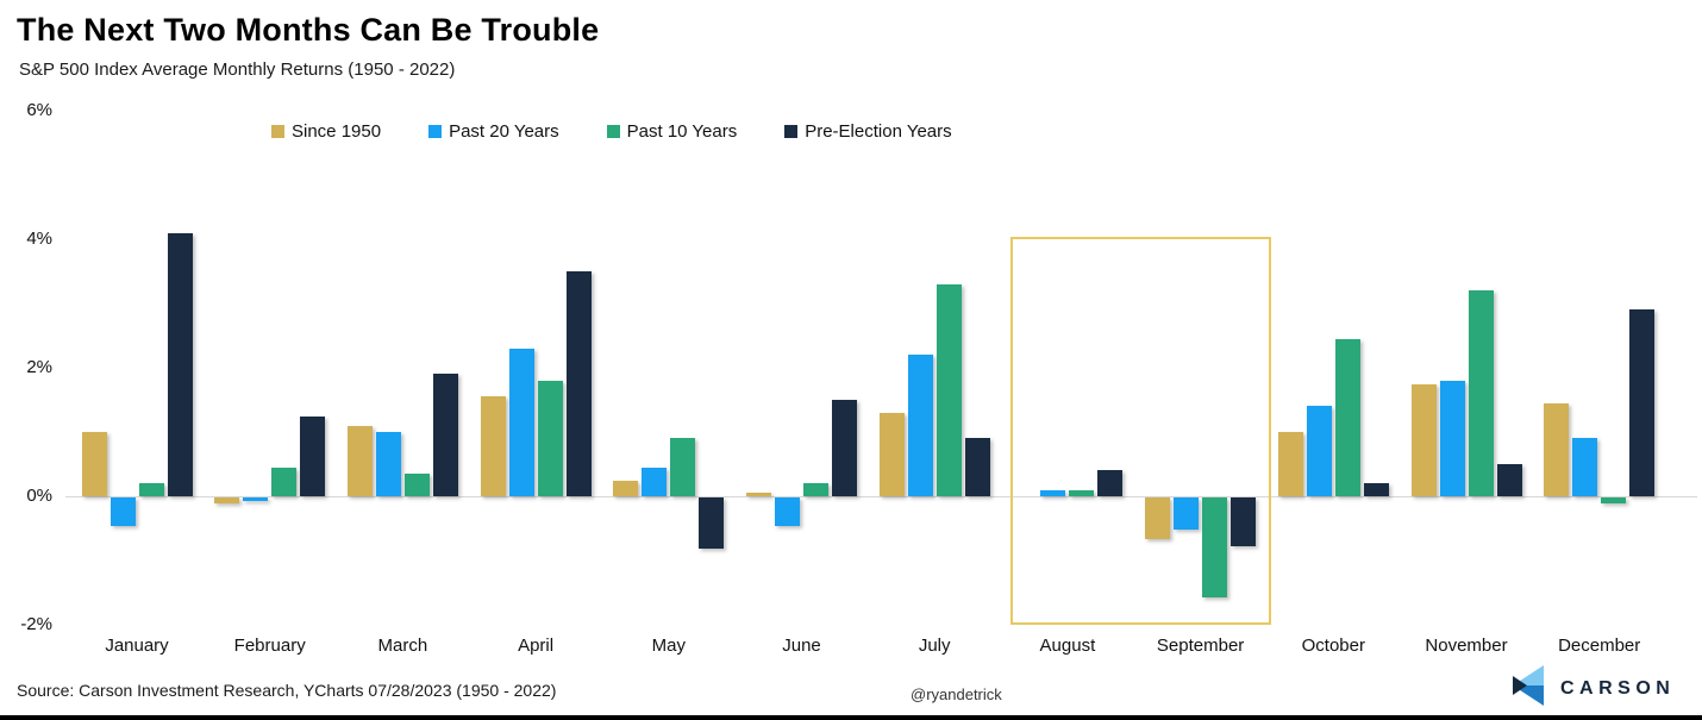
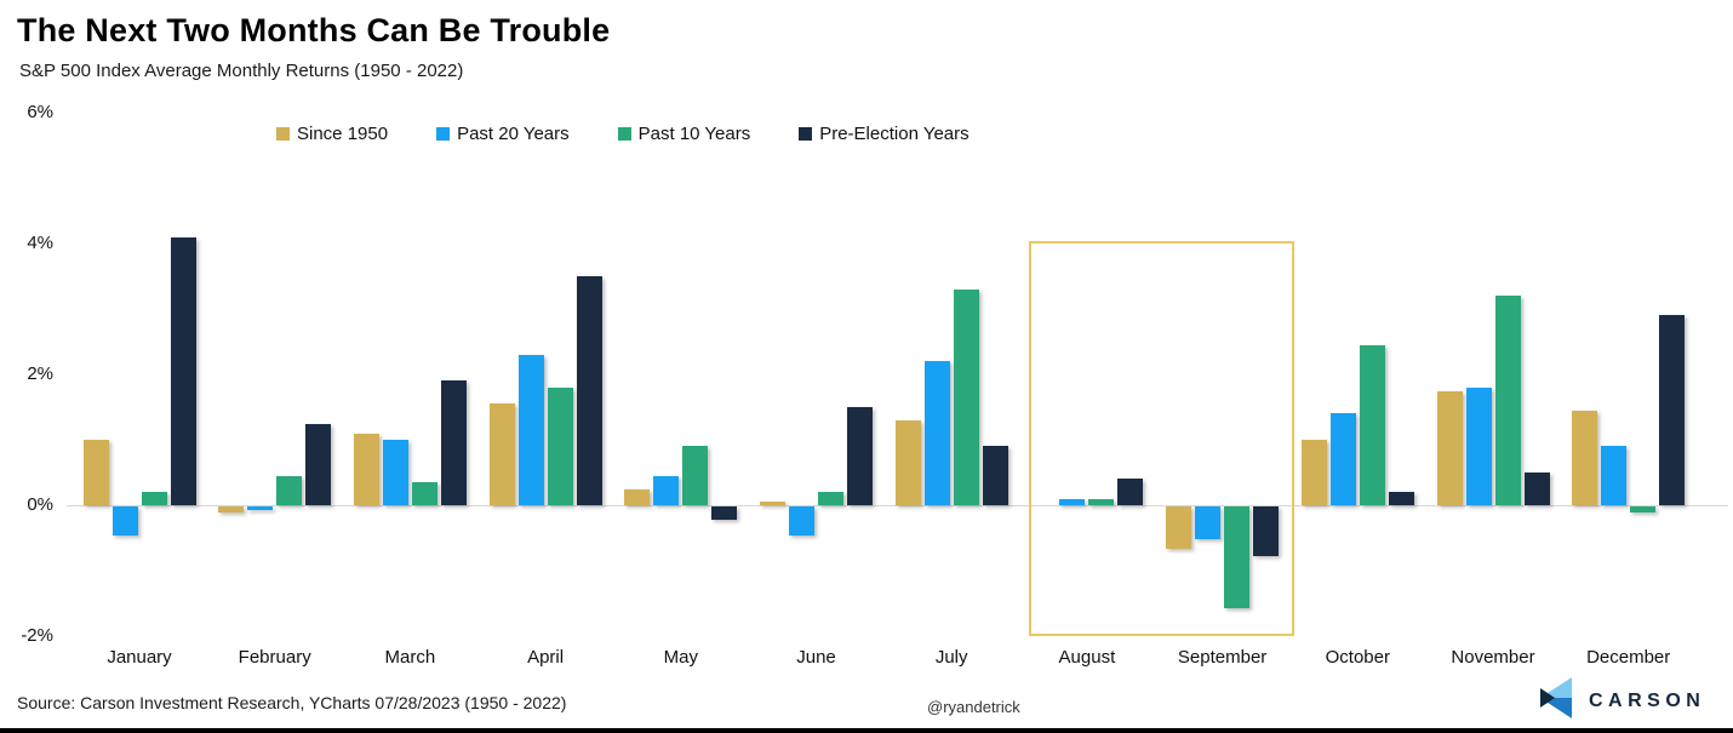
Pre-Election Years/May: -0.8% -> -0.2%
